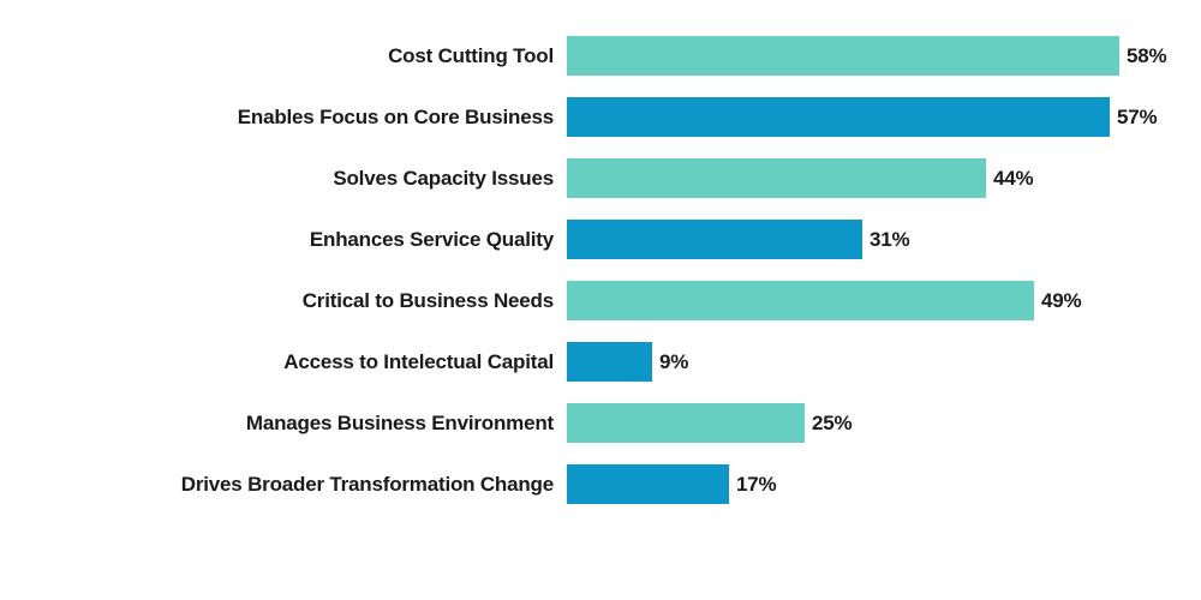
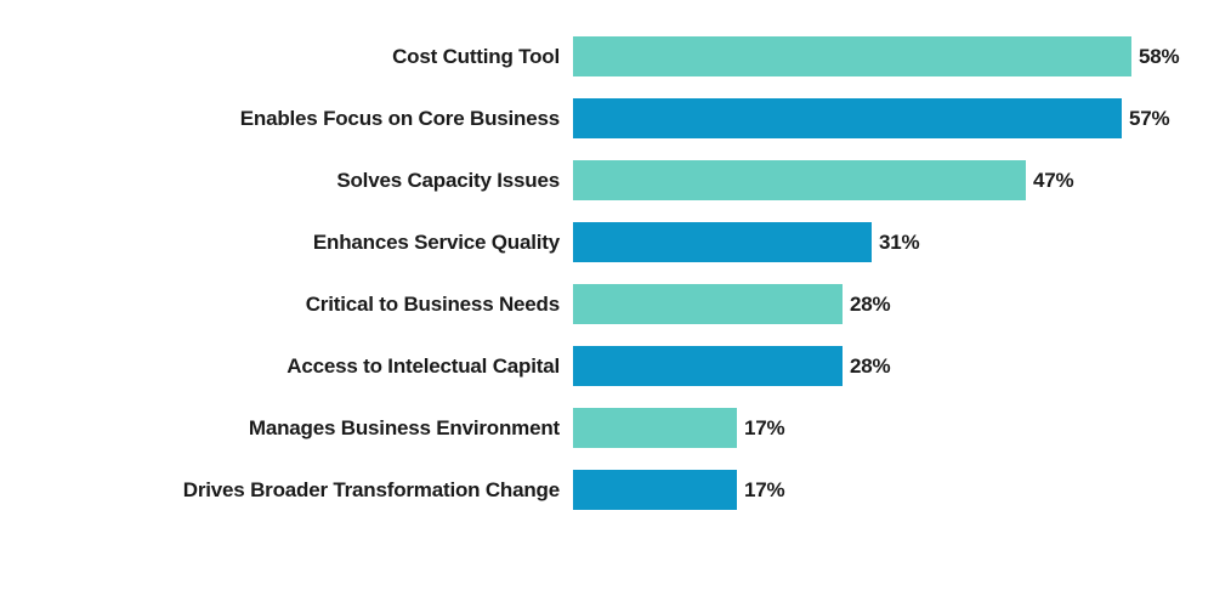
Solves Capacity Issues: 44% -> 47%
Critical to Business Needs: 49% -> 28%
Access to Intelectual Capital: 9% -> 28%
Manages Business Environment: 25% -> 17%
